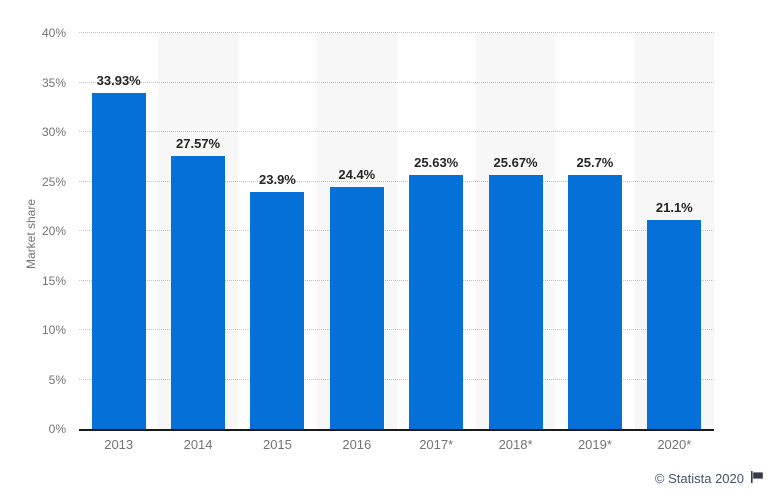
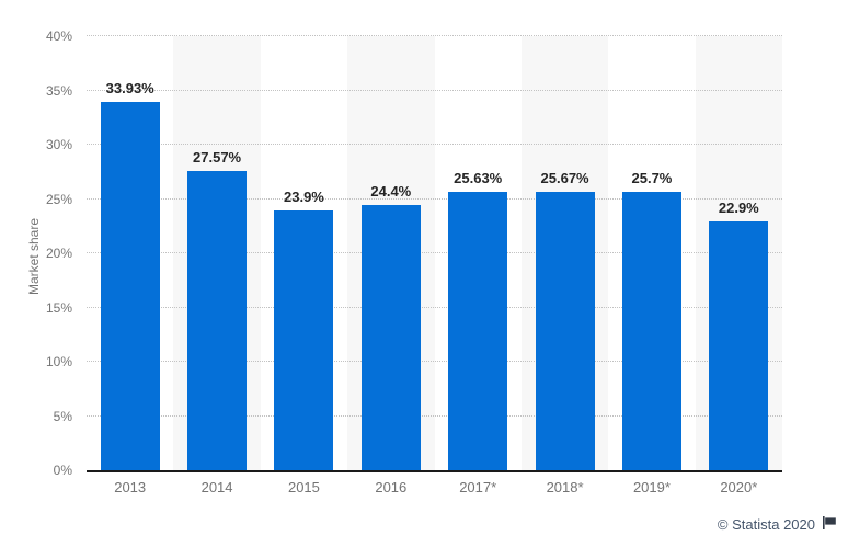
2020*: 21.1% -> 22.9%
